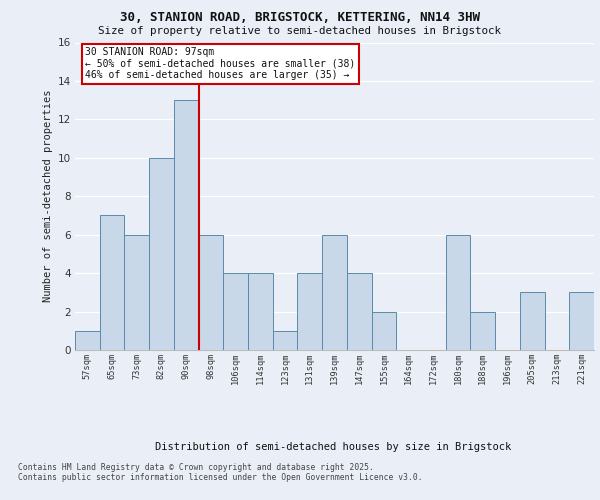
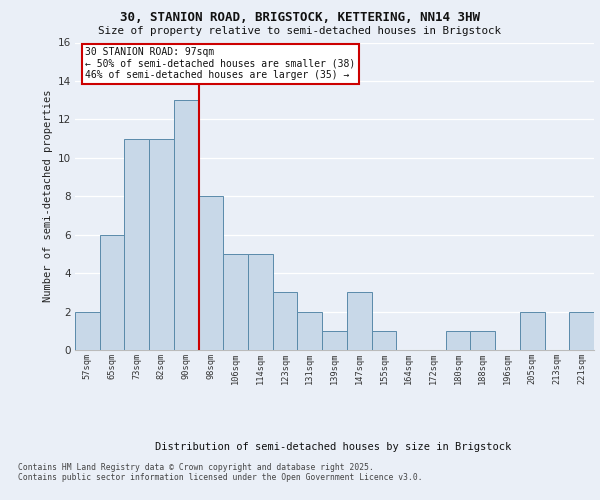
57sqm: 1 -> 2
65sqm: 7 -> 6
73sqm: 6 -> 11
82sqm: 10 -> 11
98sqm: 6 -> 8
106sqm: 4 -> 5
114sqm: 4 -> 5
123sqm: 1 -> 3
131sqm: 4 -> 2
139sqm: 6 -> 1
147sqm: 4 -> 3
155sqm: 2 -> 1
180sqm: 6 -> 1
188sqm: 2 -> 1
205sqm: 3 -> 2
221sqm: 3 -> 2
